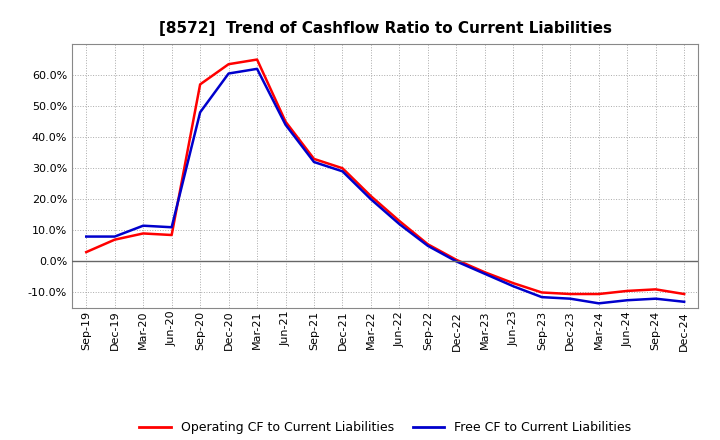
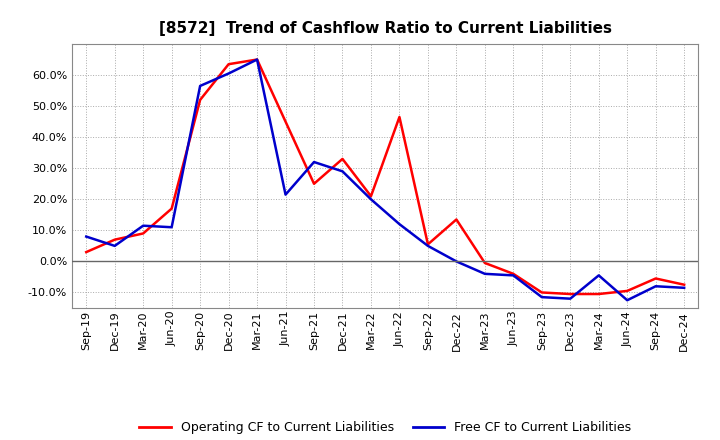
Free CF to Current Liabilities/Dec-19: 8.0% -> 5.0%
Operating CF to Current Liabilities/Jun-20: 8.5% -> 17.0%
Operating CF to Current Liabilities/Sep-20: 57.0% -> 52.0%
Free CF to Current Liabilities/Sep-20: 48.0% -> 56.5%
Free CF to Current Liabilities/Mar-21: 62.0% -> 65.0%
Free CF to Current Liabilities/Jun-21: 44.0% -> 21.5%
Operating CF to Current Liabilities/Sep-21: 33.0% -> 25.0%
Operating CF to Current Liabilities/Dec-21: 30.0% -> 33.0%
Operating CF to Current Liabilities/Jun-22: 13.0% -> 46.5%
Operating CF to Current Liabilities/Dec-22: 0.5% -> 13.5%
Operating CF to Current Liabilities/Mar-23: -3.5% -> -0.5%
Operating CF to Current Liabilities/Jun-23: -7.0% -> -4.0%
Free CF to Current Liabilities/Jun-23: -8.0% -> -4.5%
Free CF to Current Liabilities/Mar-24: -13.5% -> -4.5%
Operating CF to Current Liabilities/Sep-24: -9.0% -> -5.5%
Free CF to Current Liabilities/Sep-24: -12.0% -> -8.0%
Operating CF to Current Liabilities/Dec-24: -10.5% -> -7.5%
Free CF to Current Liabilities/Dec-24: -13.0% -> -8.5%
